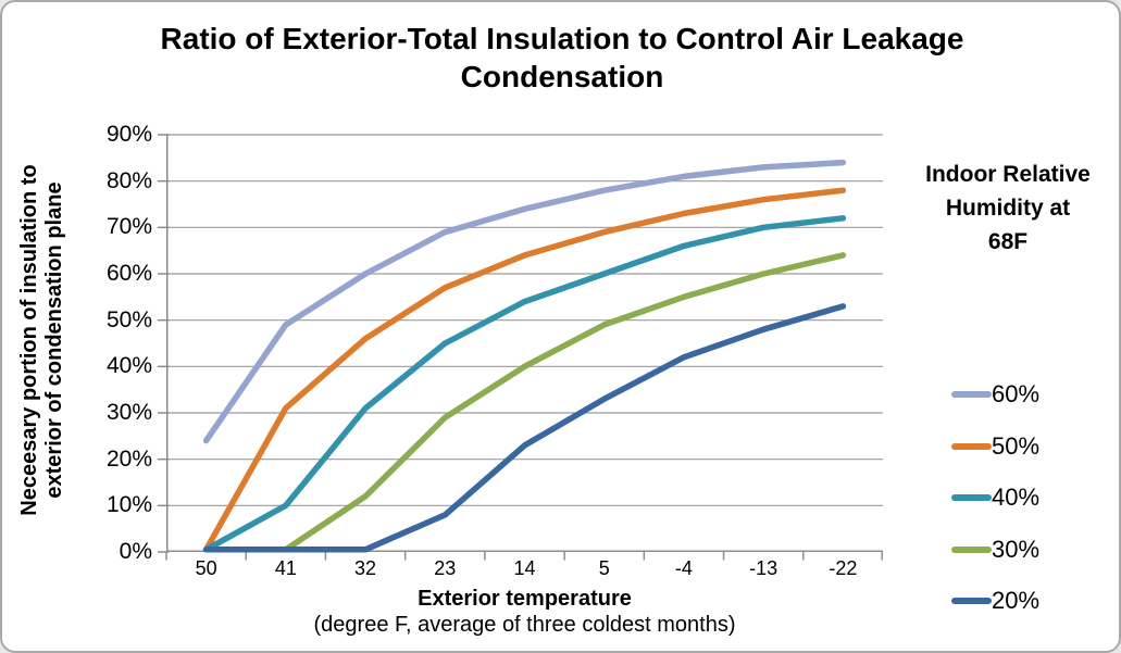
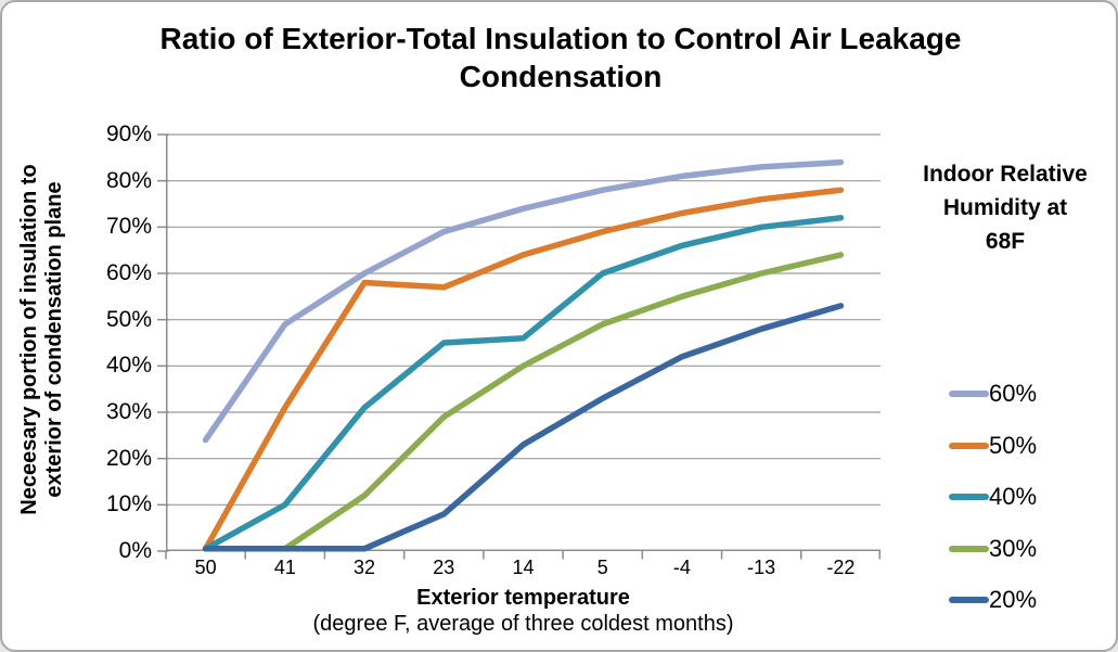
50%/32: 46% -> 58%
40%/14: 54% -> 46%
